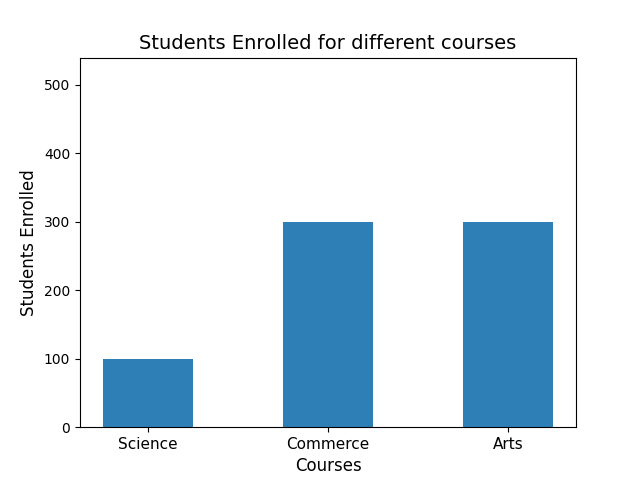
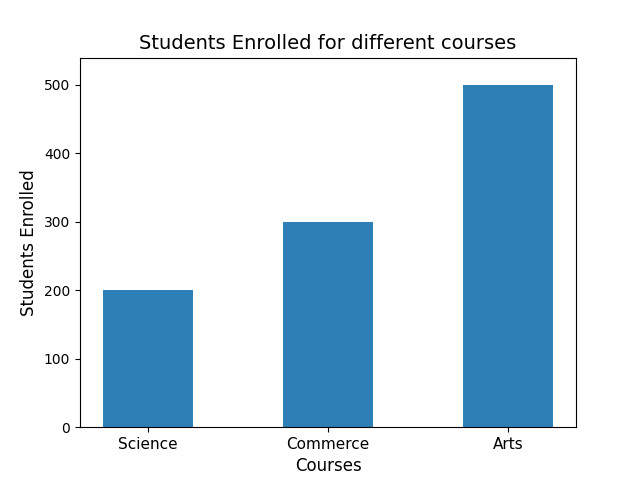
Science: 100 -> 200
Arts: 300 -> 500
